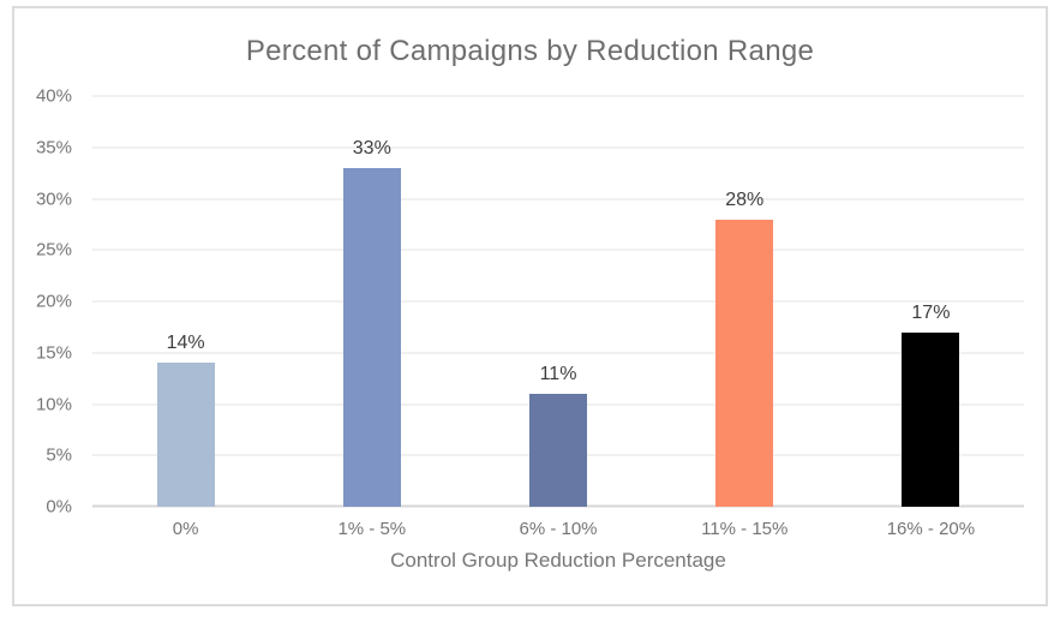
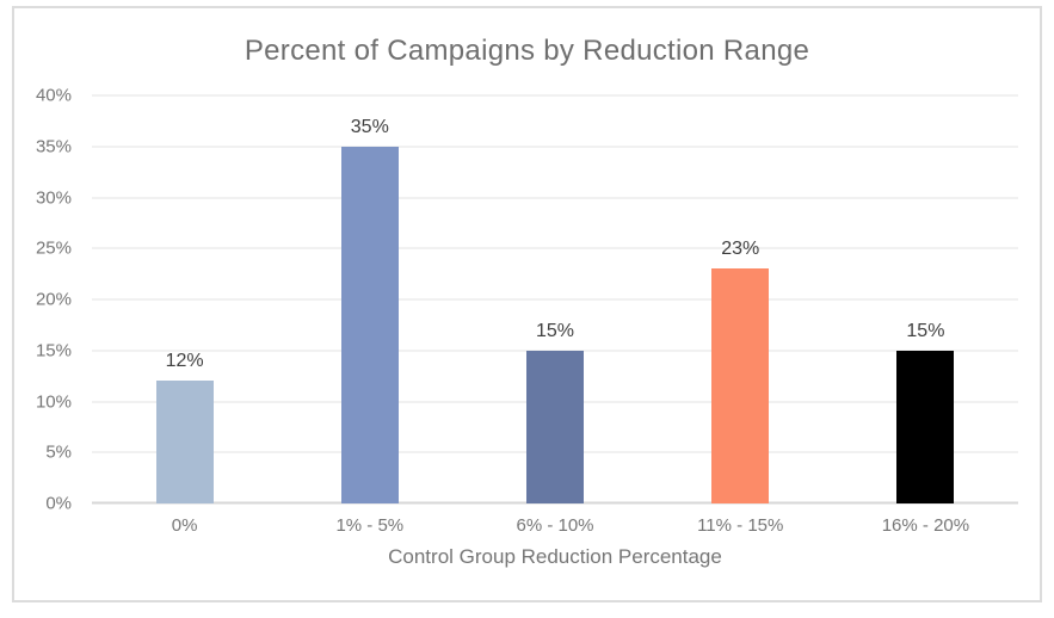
0%: 14% -> 12%
1% - 5%: 33% -> 35%
6% - 10%: 11% -> 15%
11% - 15%: 28% -> 23%
16% - 20%: 17% -> 15%
